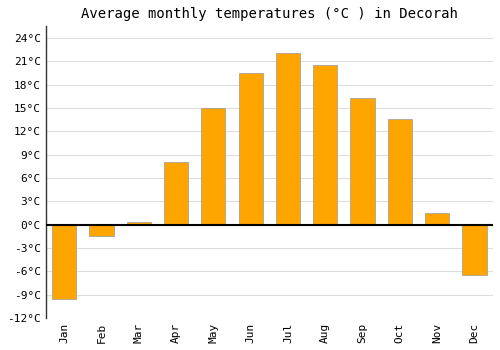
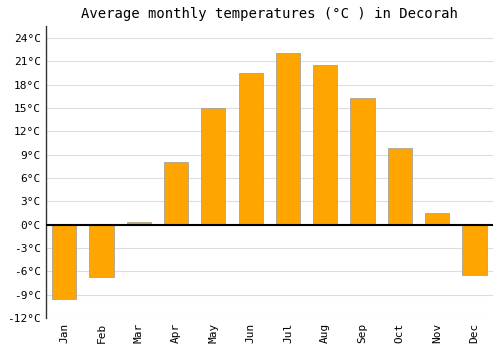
Feb: -1.4°C -> -6.7°C
Oct: 13.6°C -> 9.8°C
